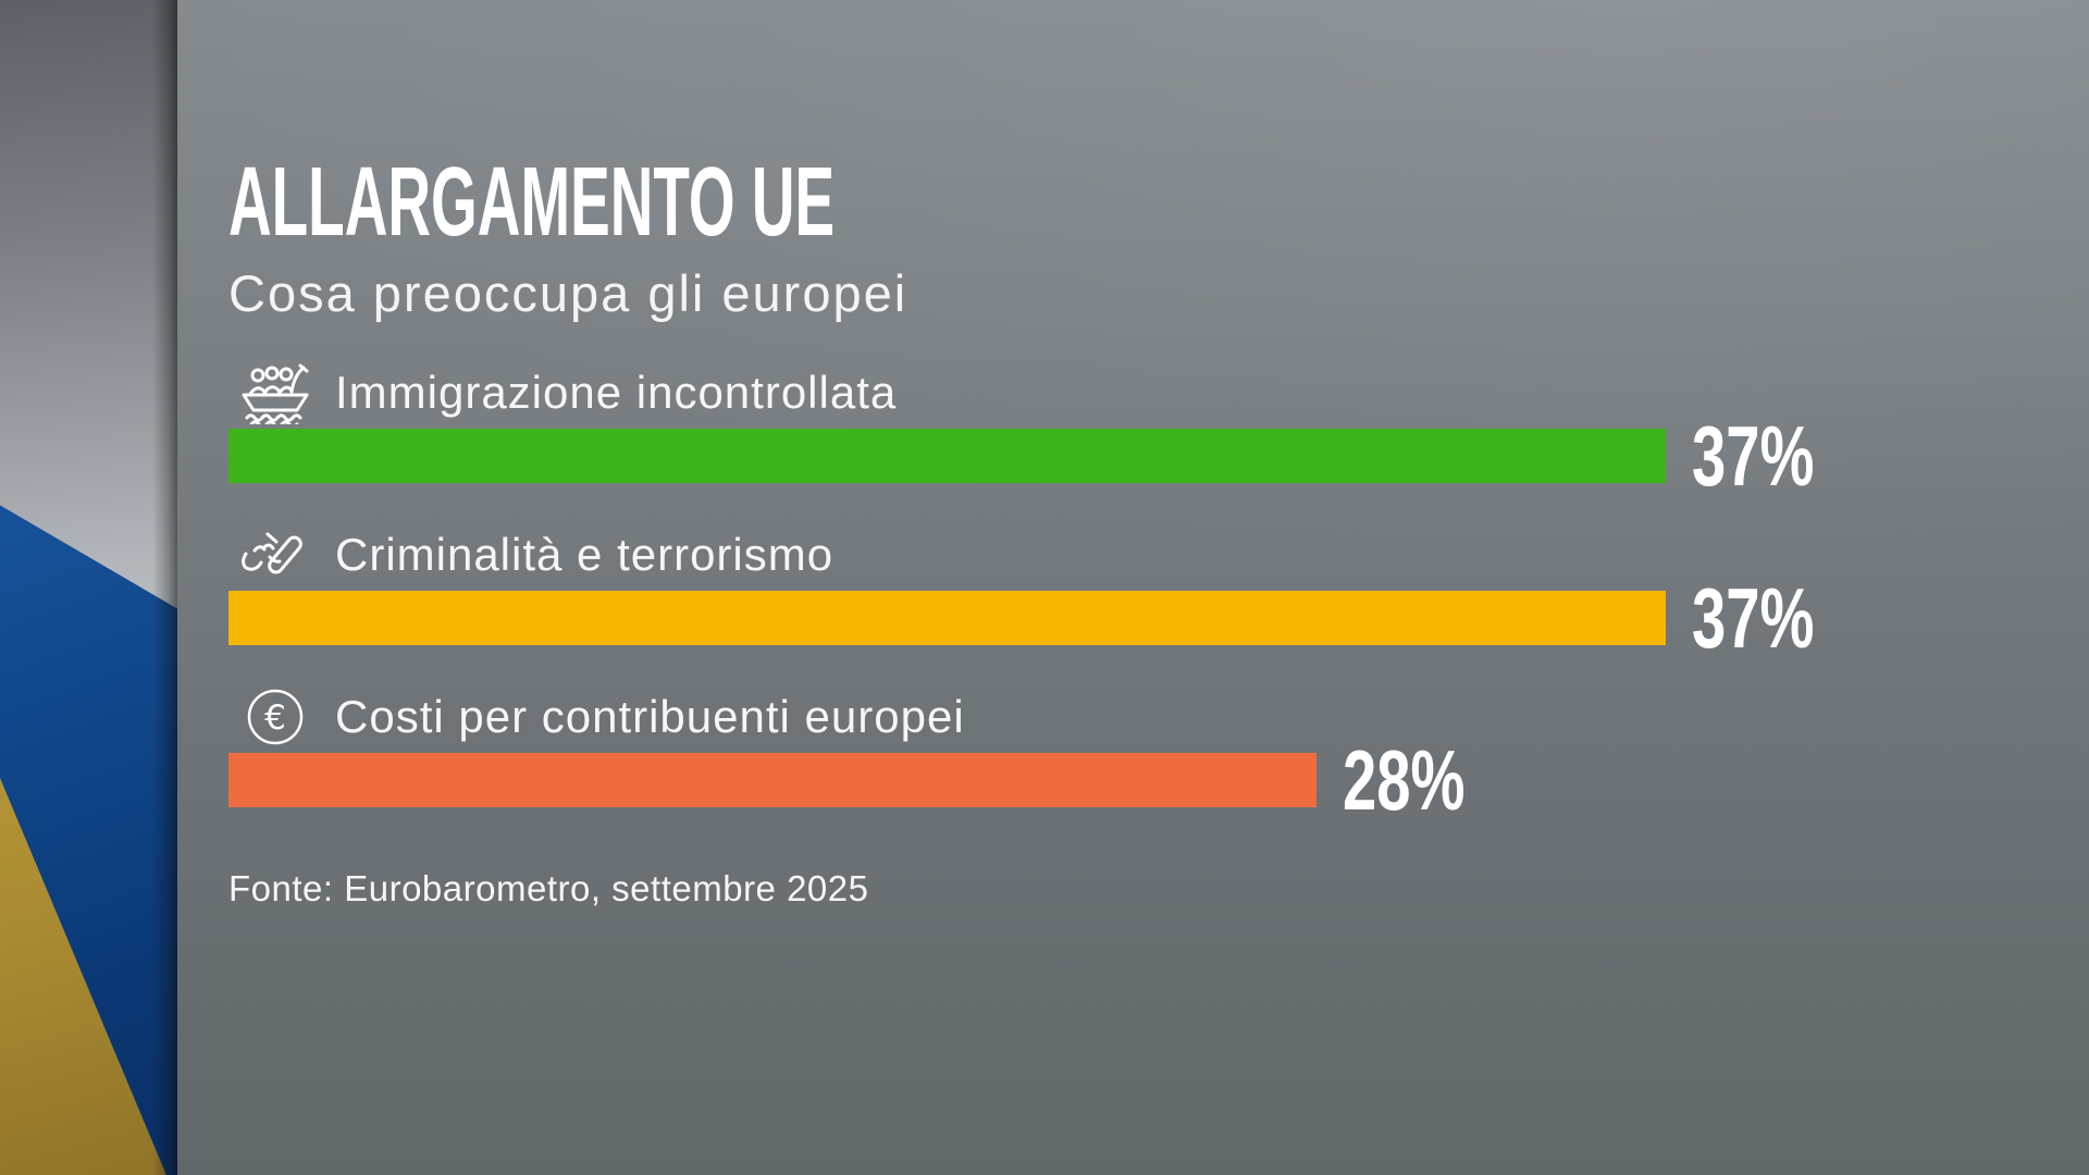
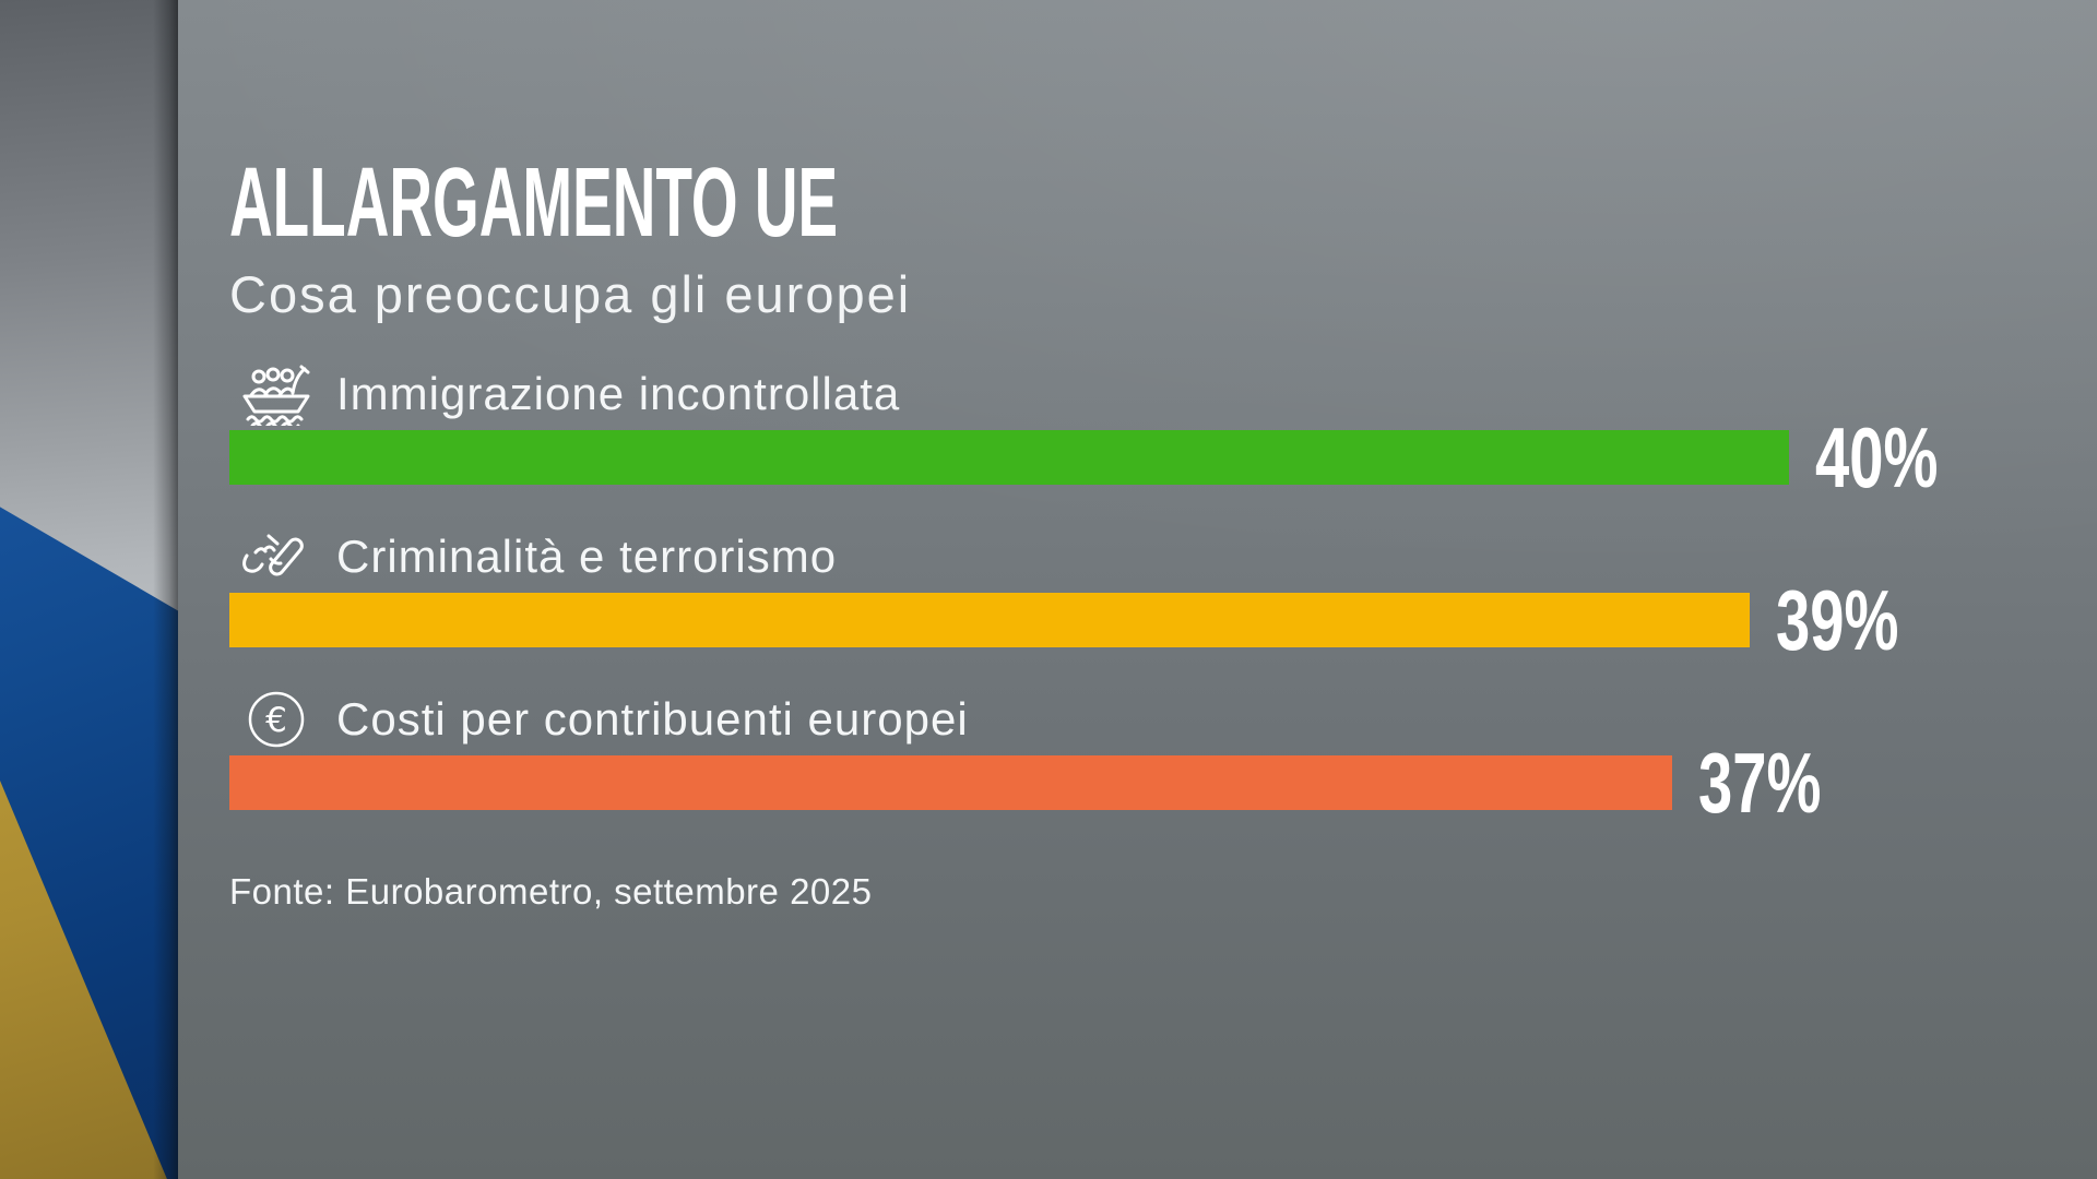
Immigrazione incontrollata: 37% -> 40%
Criminalità e terrorismo: 37% -> 39%
Costi per contribuenti europei: 28% -> 37%
